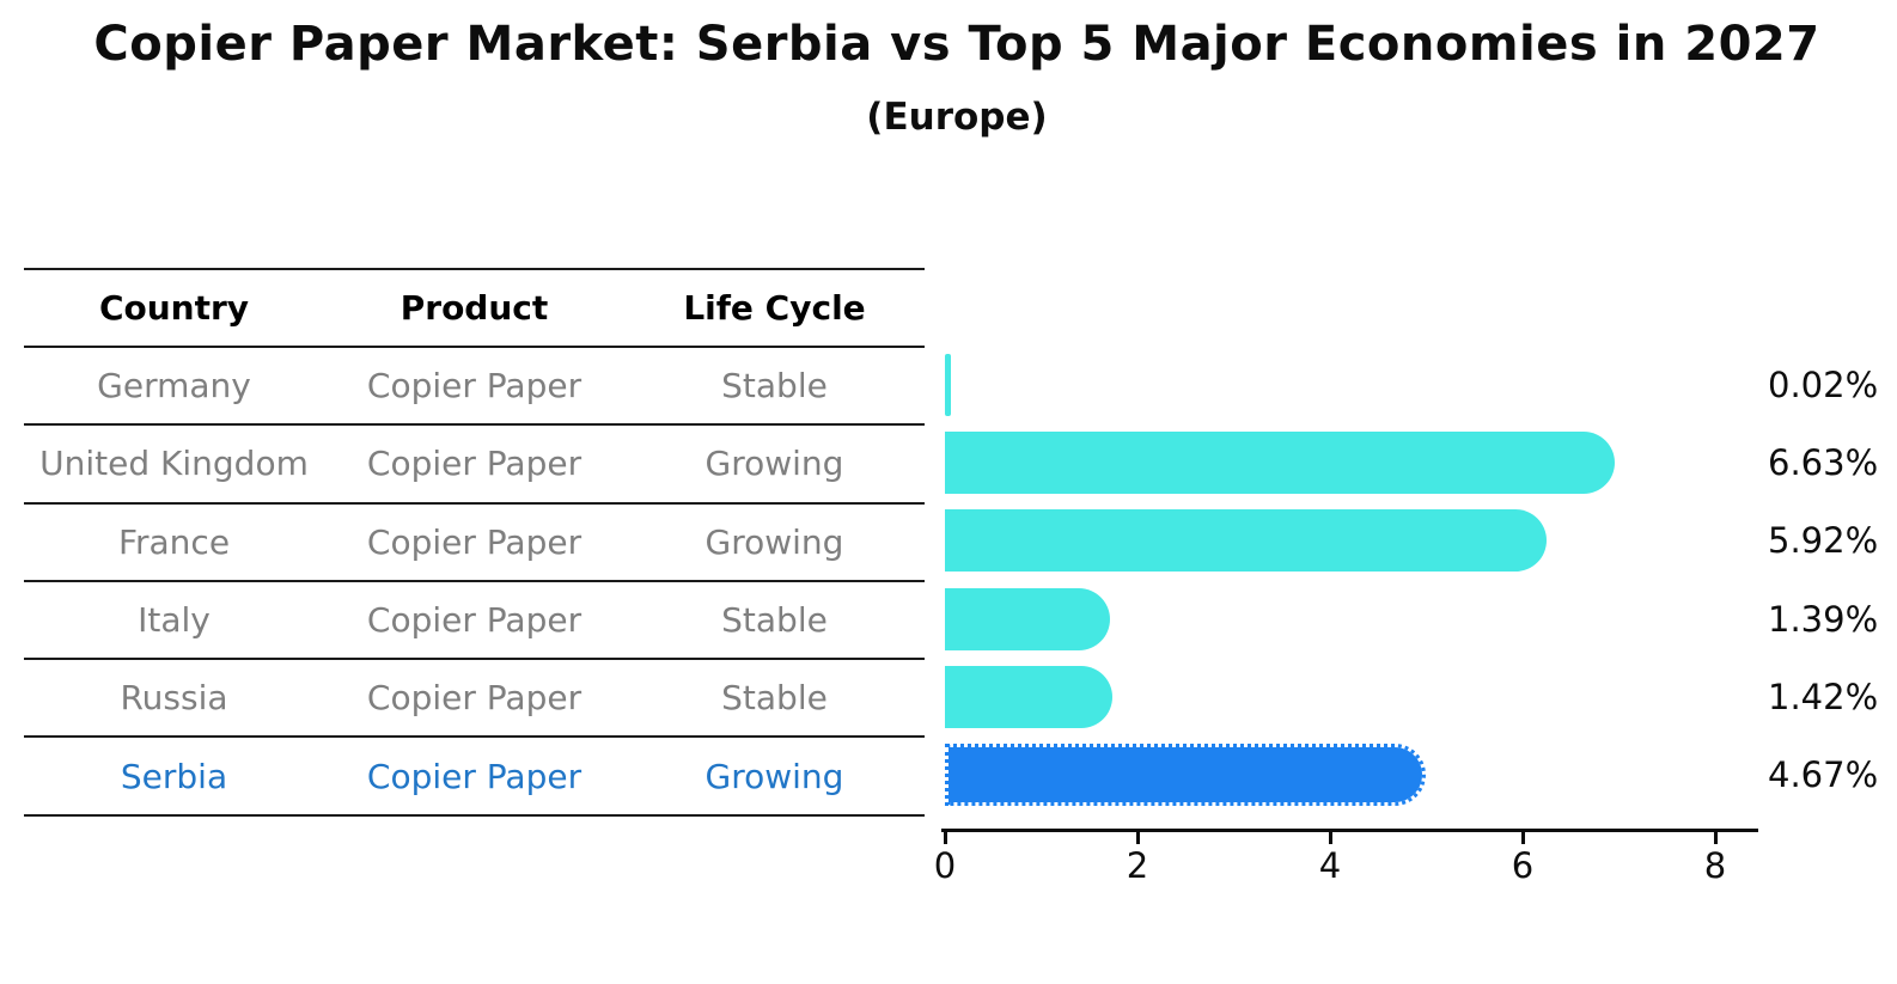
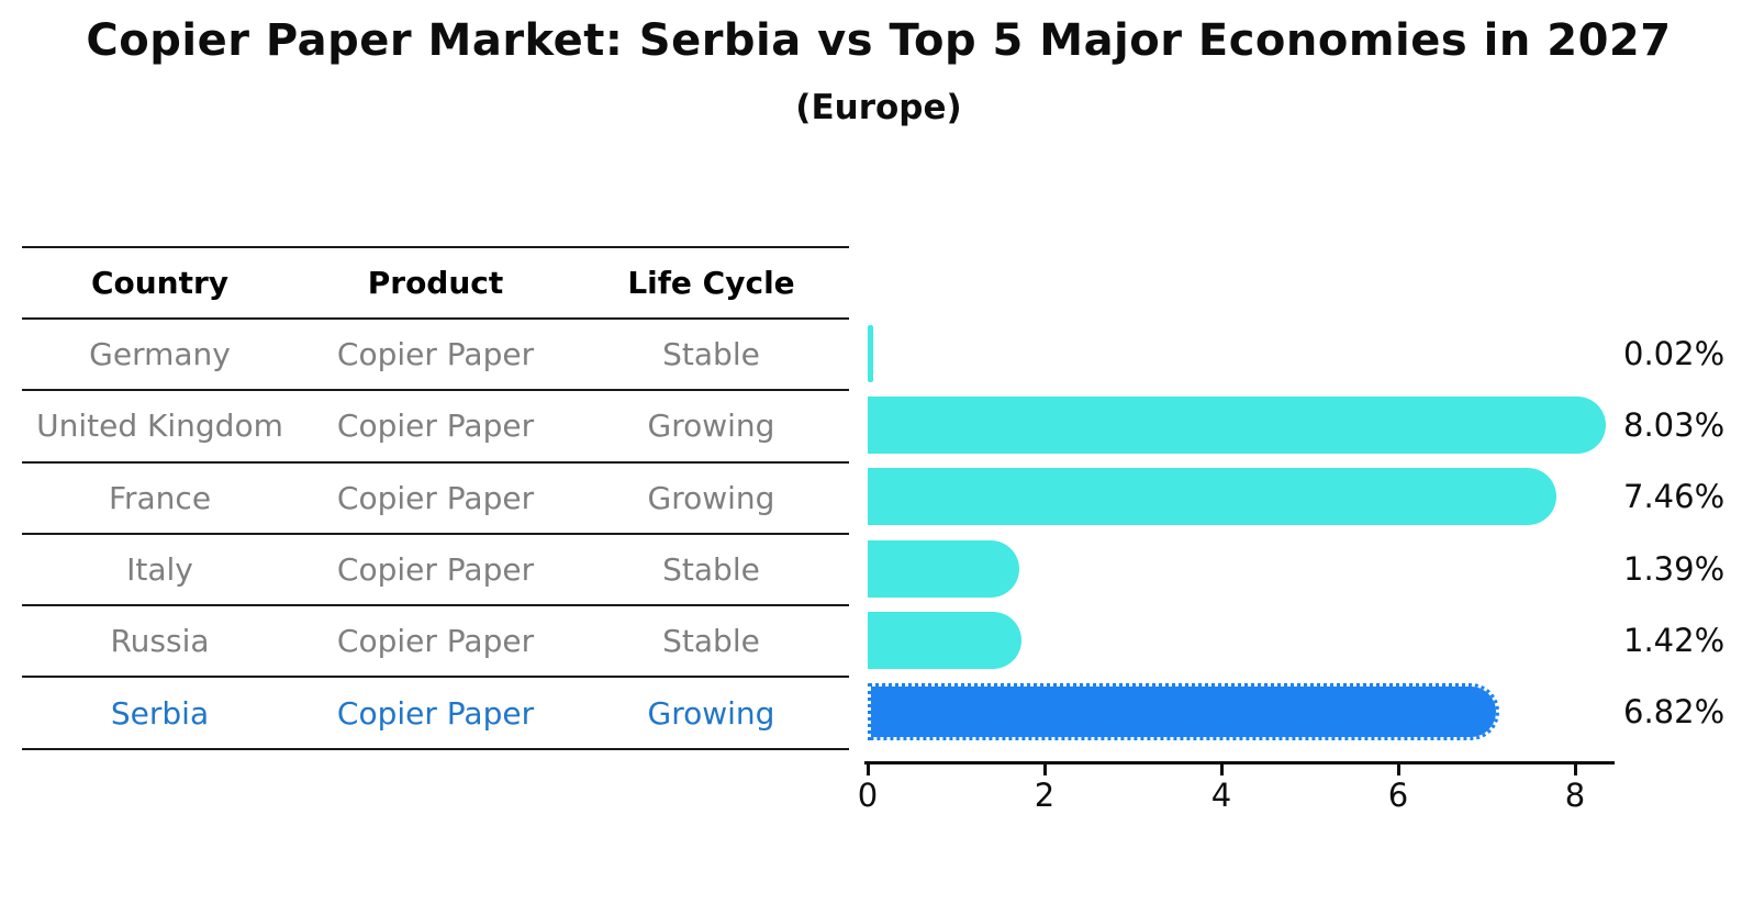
United Kingdom: 6.63% -> 8.03%
France: 5.92% -> 7.46%
Serbia: 4.67% -> 6.82%
